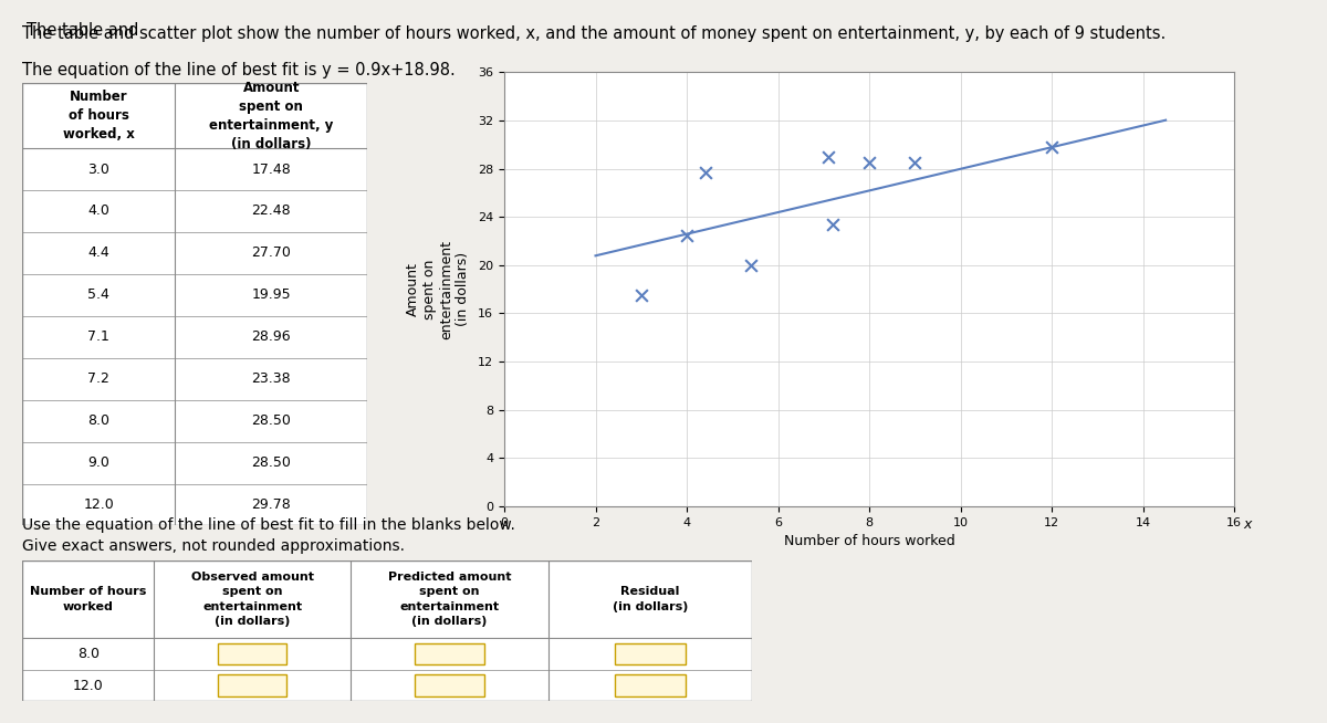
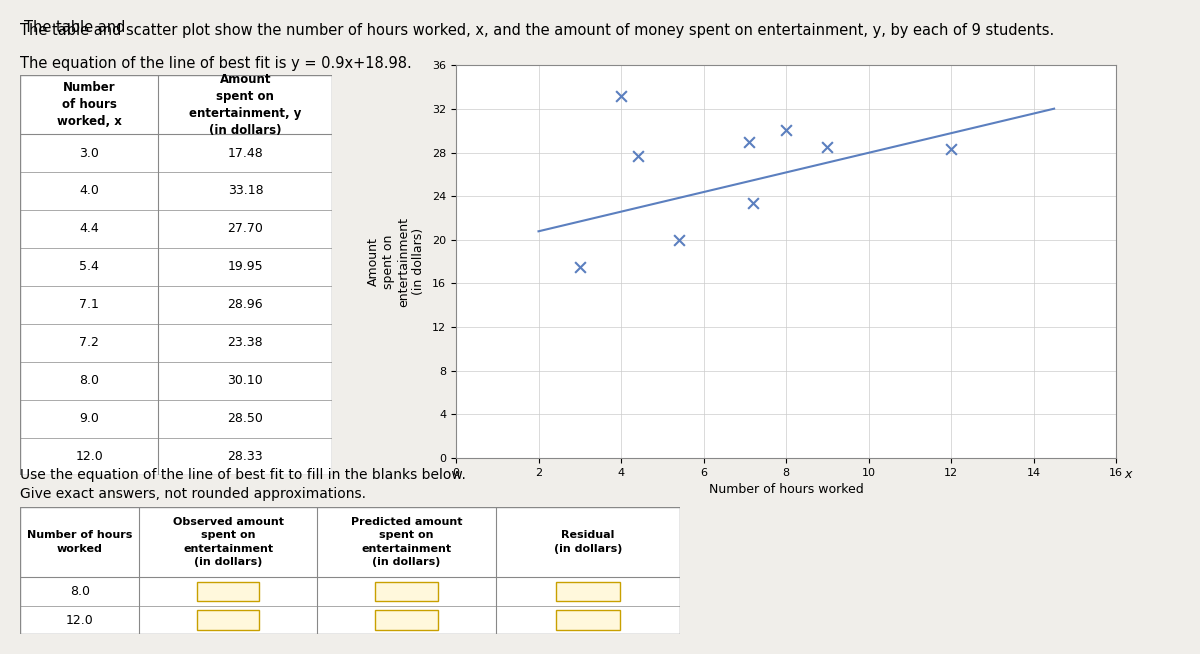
4: 22.48 -> 33.18
8: 28.50 -> 30.10
12: 29.78 -> 28.33
